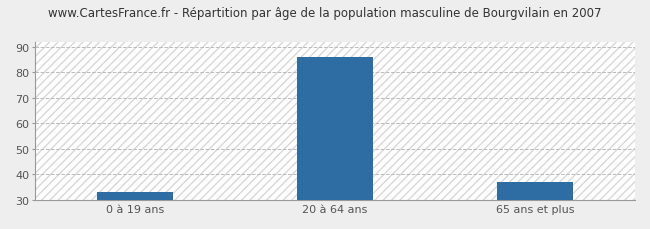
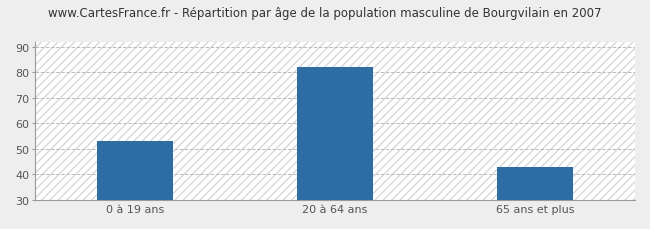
0 à 19 ans: 33 -> 53
20 à 64 ans: 86 -> 82
65 ans et plus: 37 -> 43
